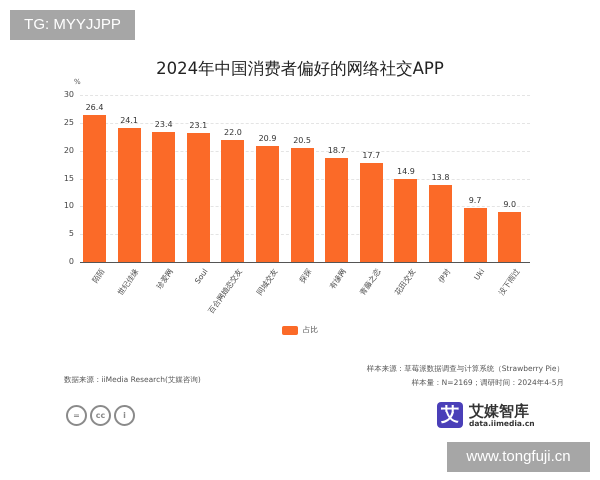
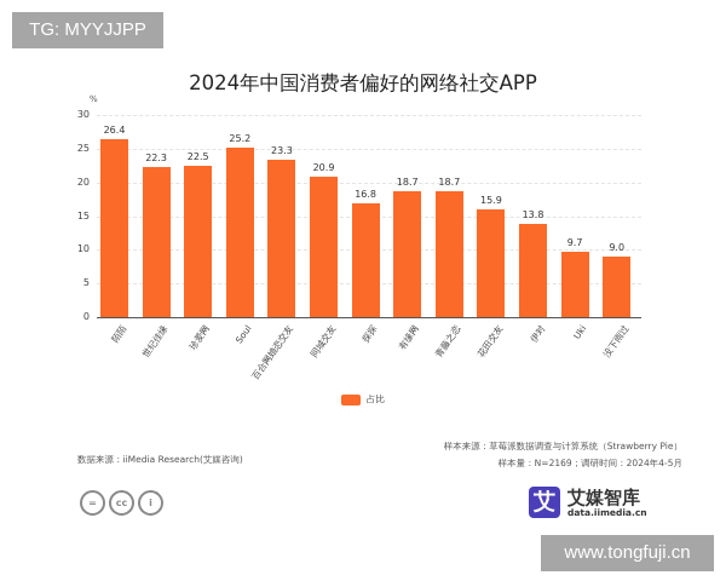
世纪佳缘: 24.1 -> 22.3
珍爱网: 23.4 -> 22.5
Soul: 23.1 -> 25.2
百合网婚恋交友: 22.0 -> 23.3
探探: 20.5 -> 16.8
青藤之恋: 17.7 -> 18.7
花田交友: 14.9 -> 15.9
